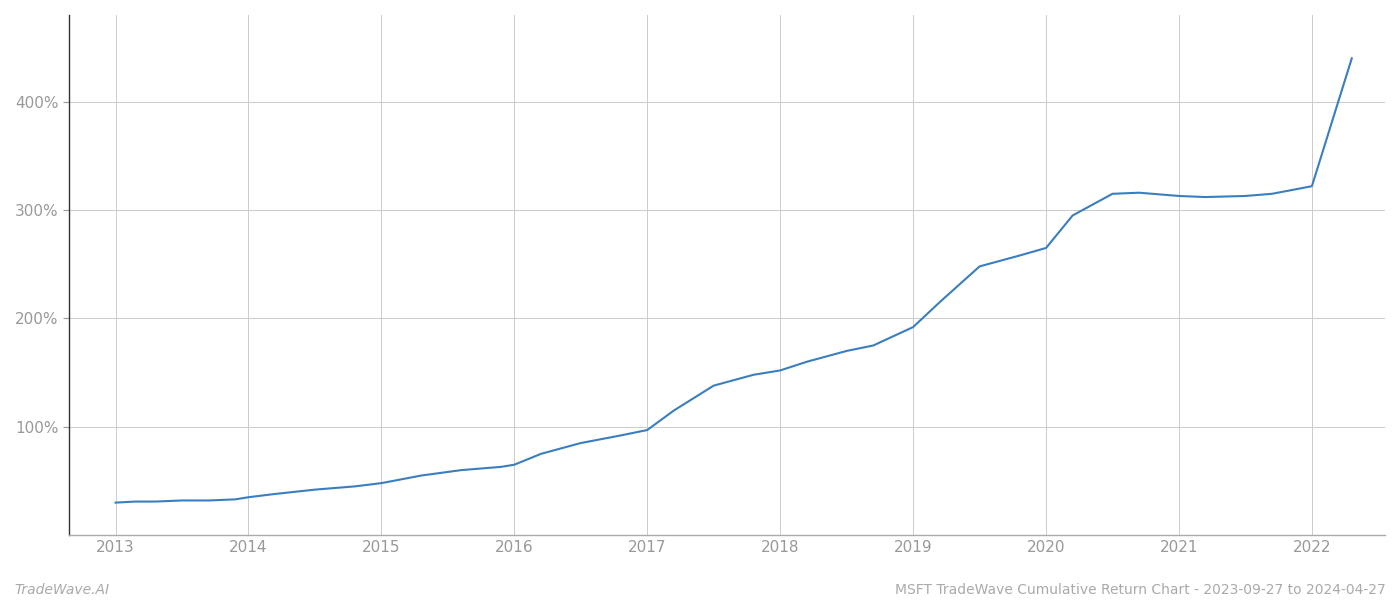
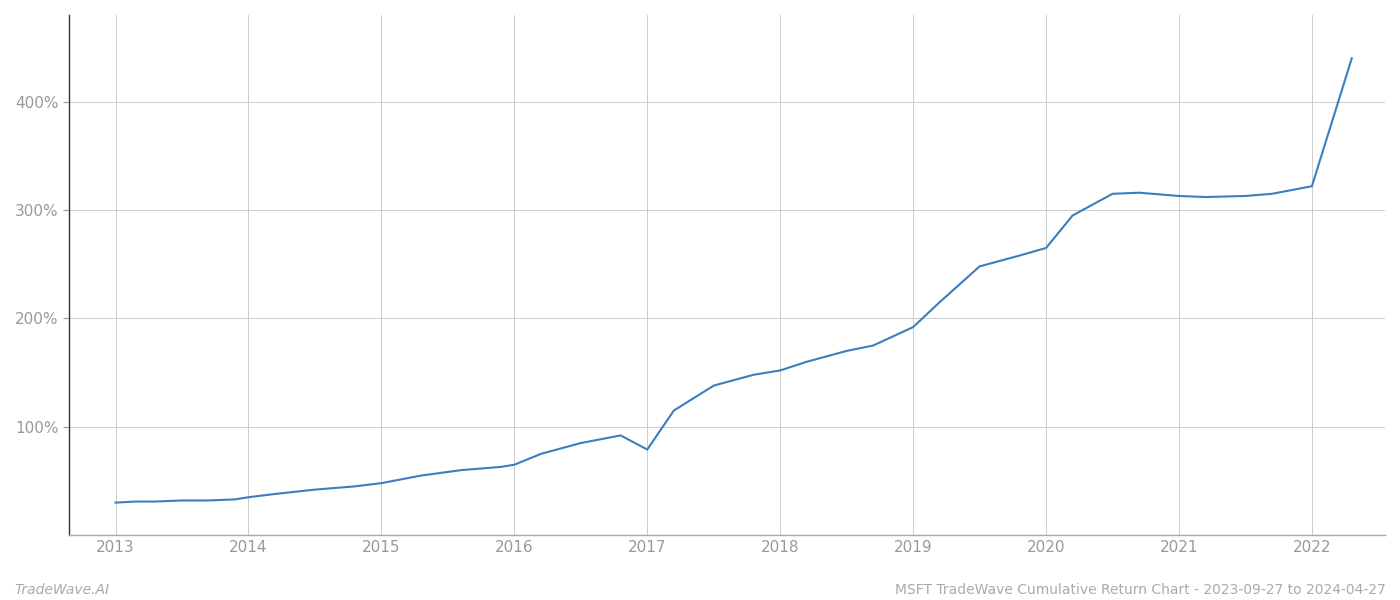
2017: 97% -> 79%
